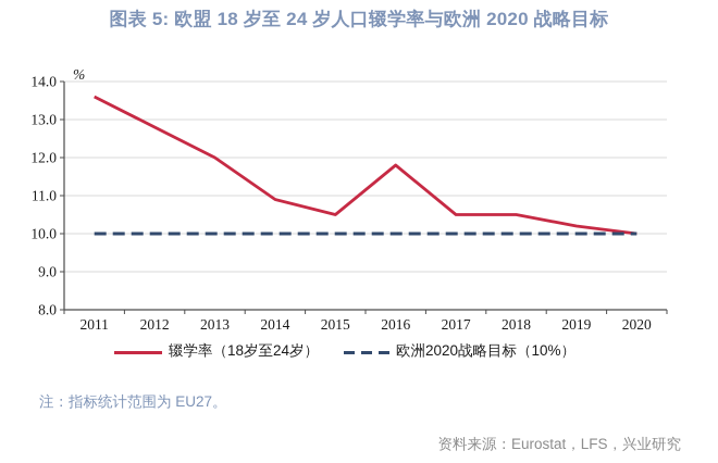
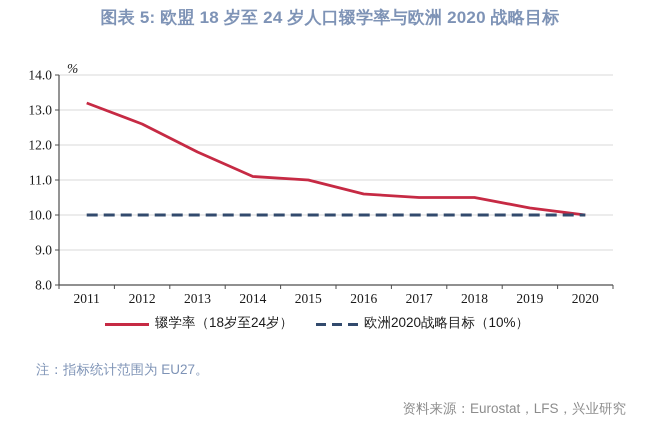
辍学率（18岁至24岁）/2011: 13.6 -> 13.2
辍学率（18岁至24岁）/2012: 12.8 -> 12.6
辍学率（18岁至24岁）/2013: 12.0 -> 11.8
辍学率（18岁至24岁）/2014: 10.9 -> 11.1
辍学率（18岁至24岁）/2015: 10.5 -> 11.0
辍学率（18岁至24岁）/2016: 11.8 -> 10.6
